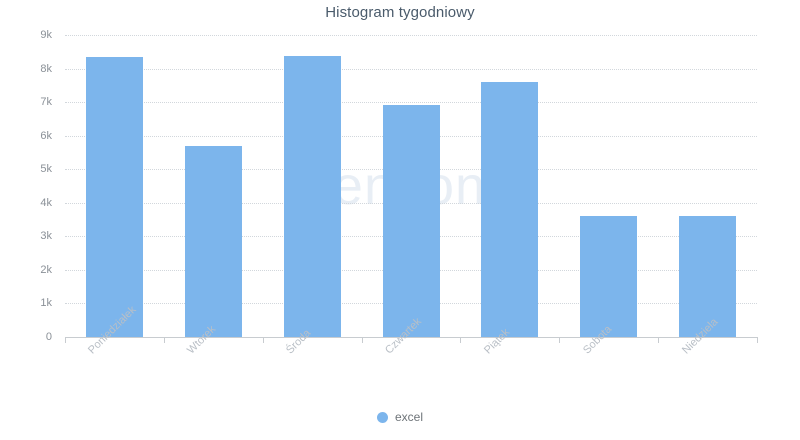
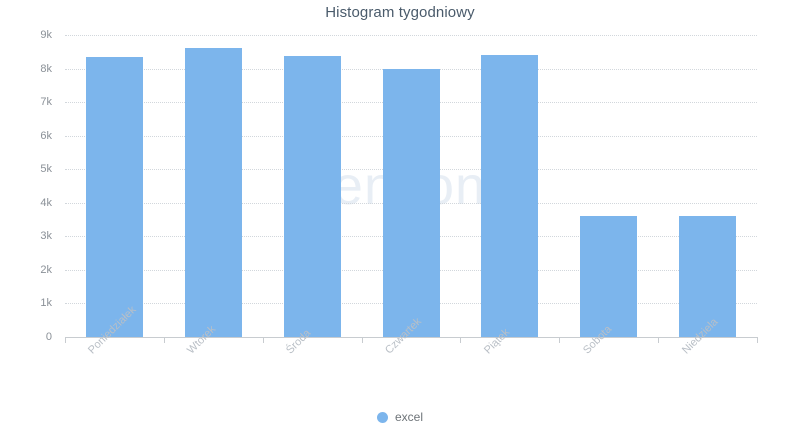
Wtorek: 5.7k -> 8.6k
Czwartek: 6.9k -> 8.0k
Piątek: 7.6k -> 8.4k
